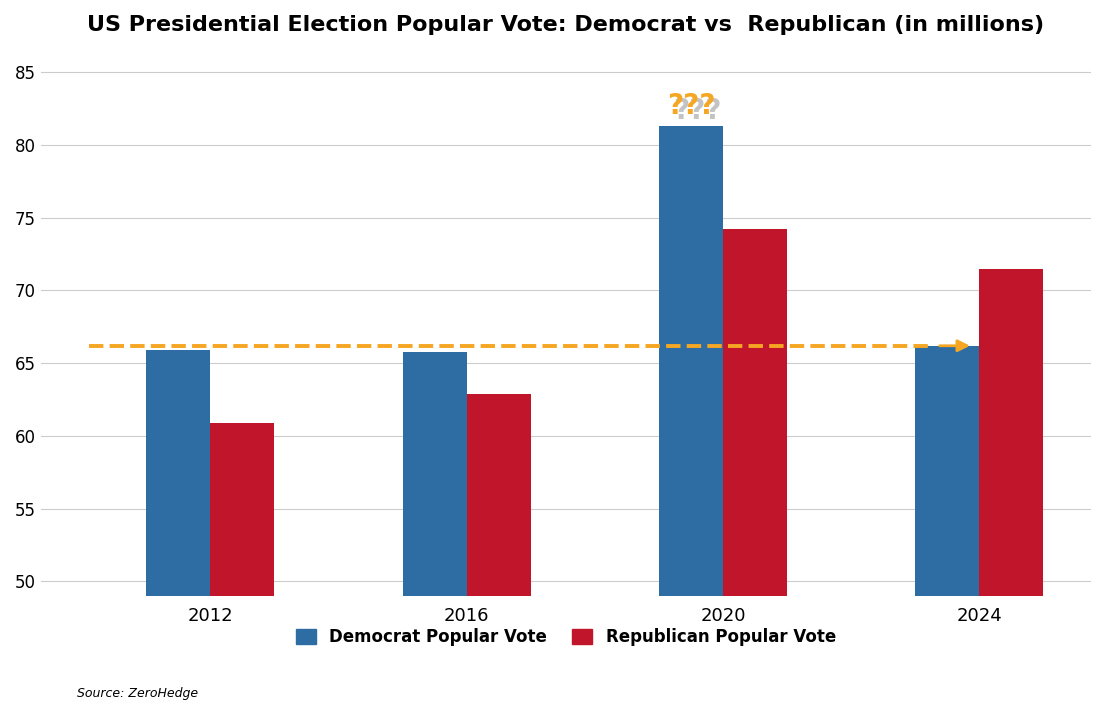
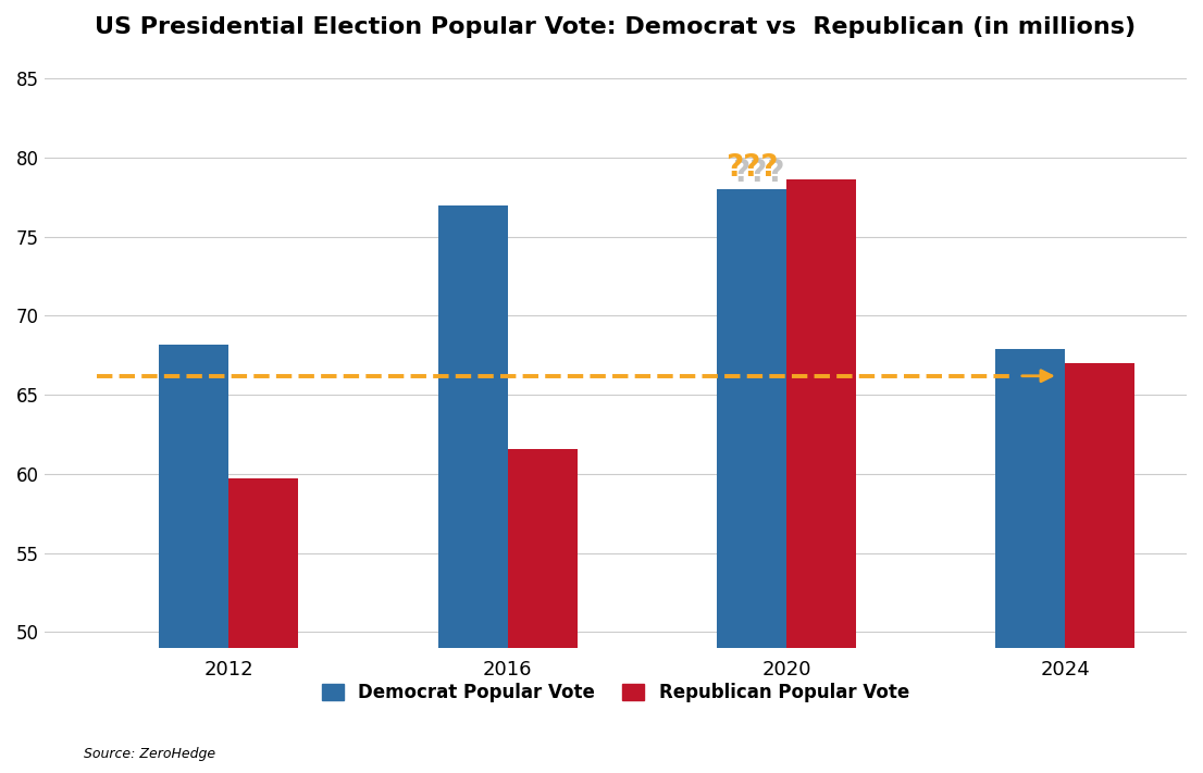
Democrat Popular Vote/2012: 65.9 -> 68.2
Republican Popular Vote/2012: 60.9 -> 59.7
Democrat Popular Vote/2016: 65.8 -> 77.0
Republican Popular Vote/2016: 62.9 -> 61.6
Democrat Popular Vote/2020: 81.3 -> 78.0
Republican Popular Vote/2020: 74.2 -> 78.6
Democrat Popular Vote/2024: 66.2 -> 67.9
Republican Popular Vote/2024: 71.5 -> 67.0
